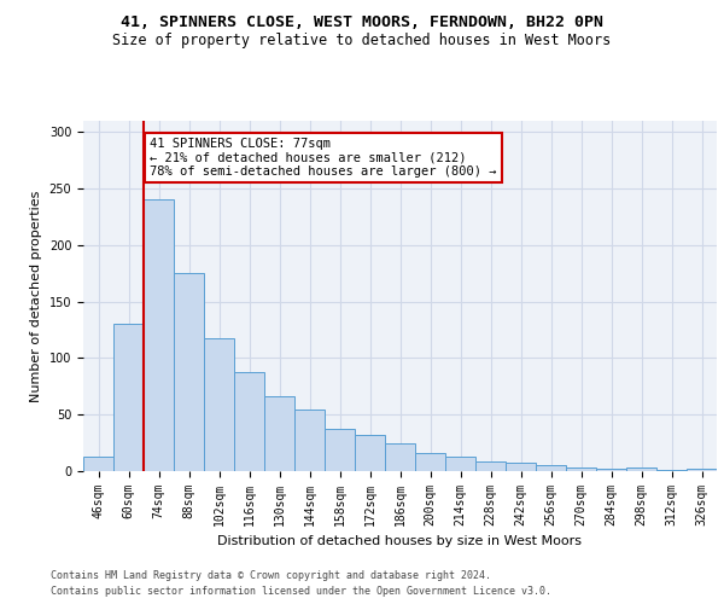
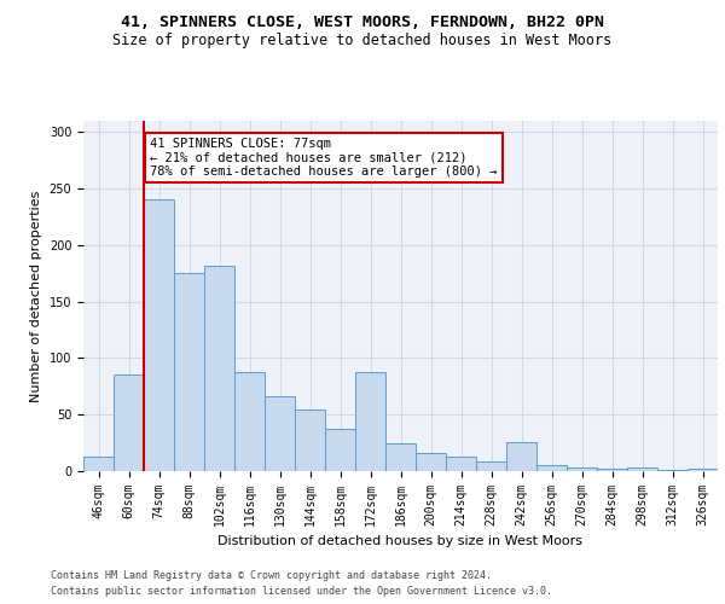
60sqm: 130 -> 86
102sqm: 118 -> 182
172sqm: 32 -> 88
242sqm: 8 -> 26
